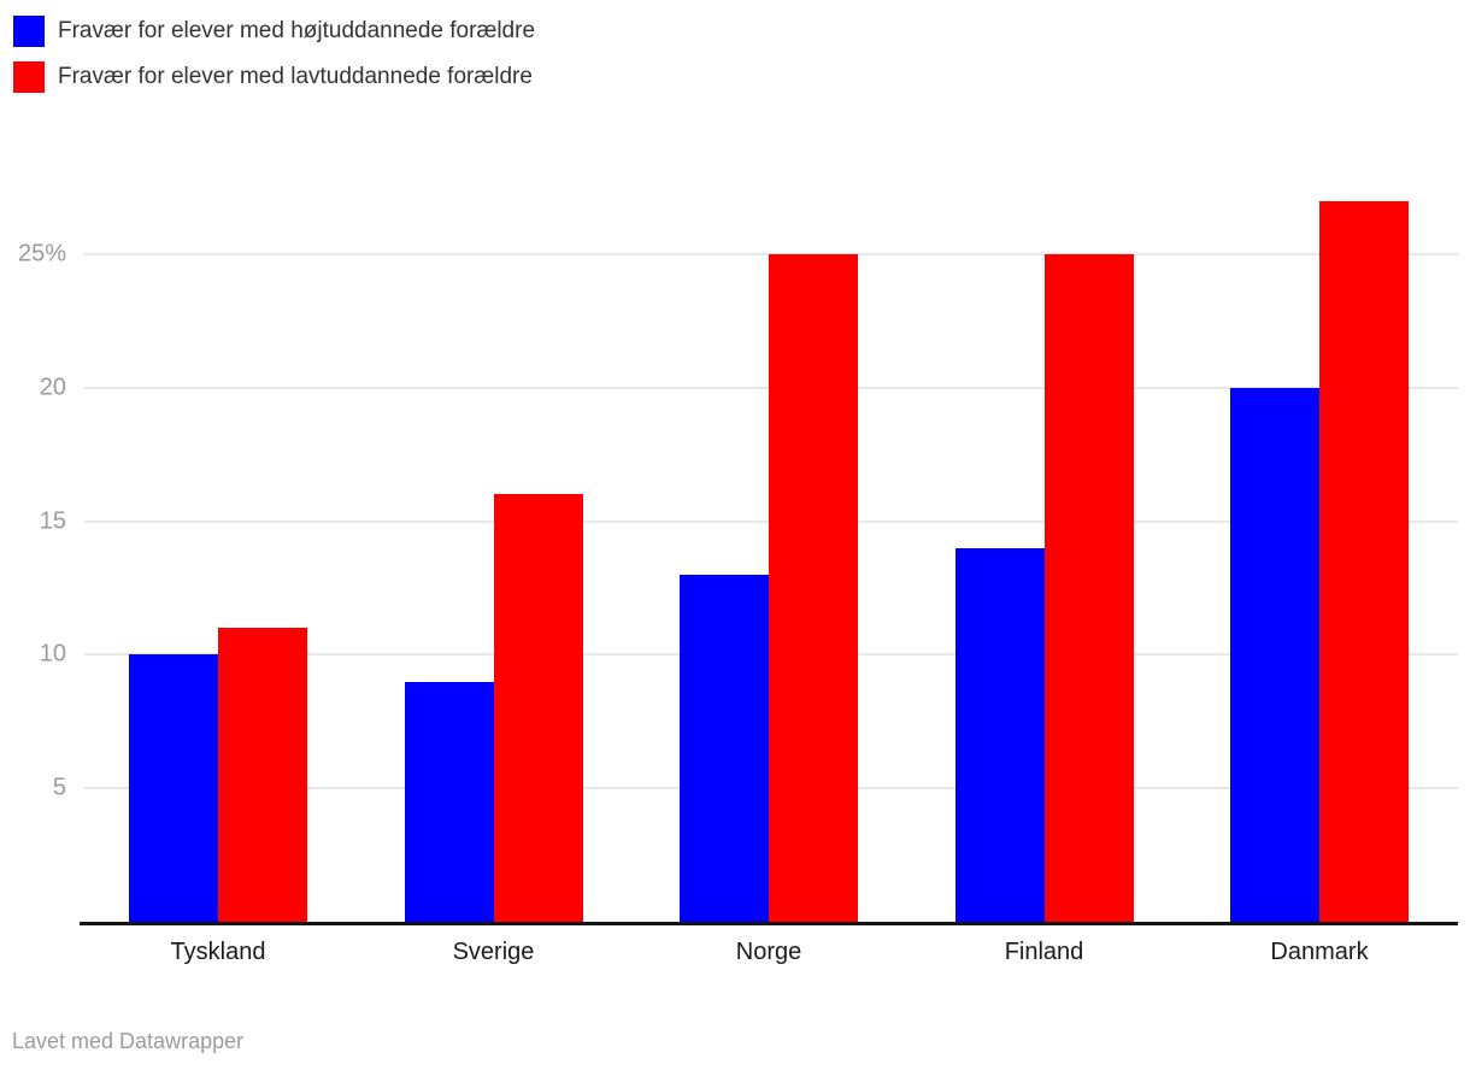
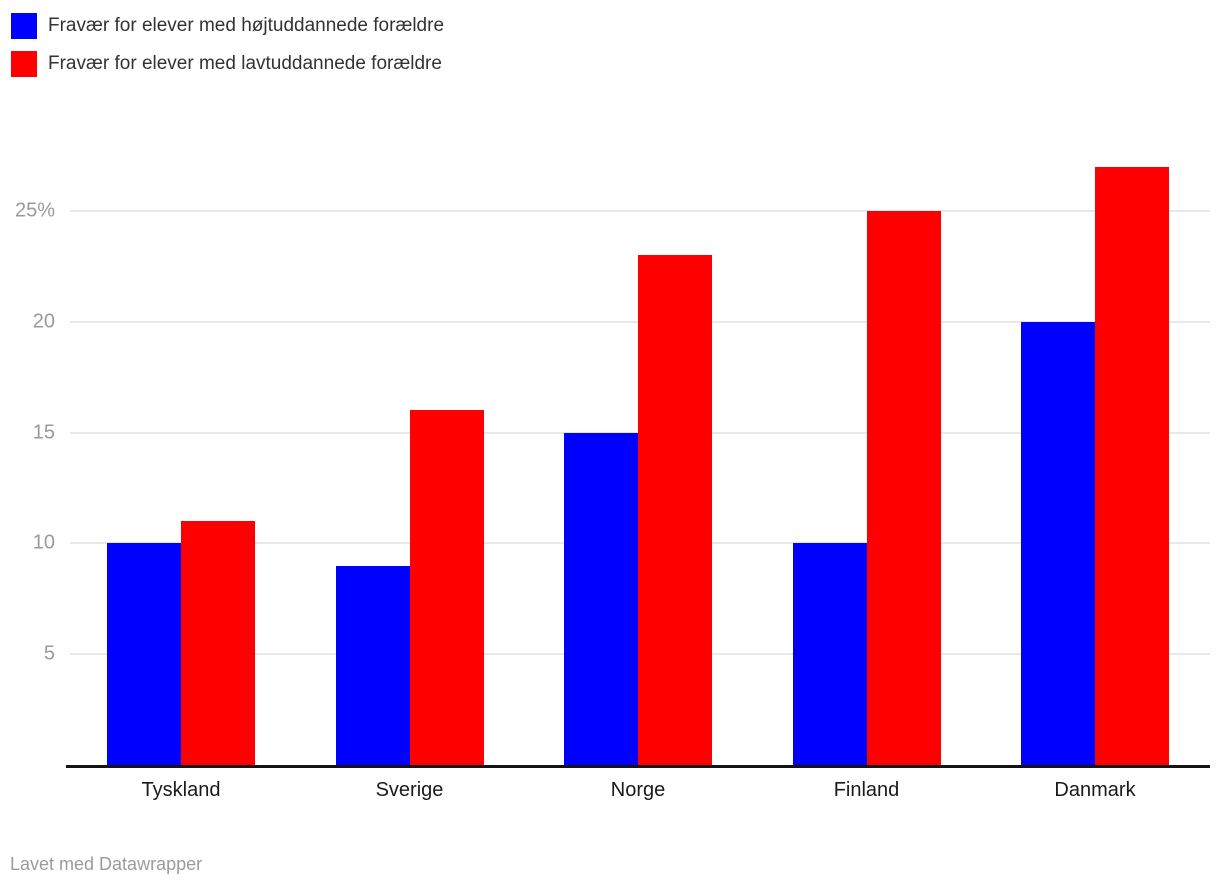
Fravær for elever med højtuddannede forældre/Norge: 13% -> 15%
Fravær for elever med lavtuddannede forældre/Norge: 25% -> 23%
Fravær for elever med højtuddannede forældre/Finland: 14% -> 10%
